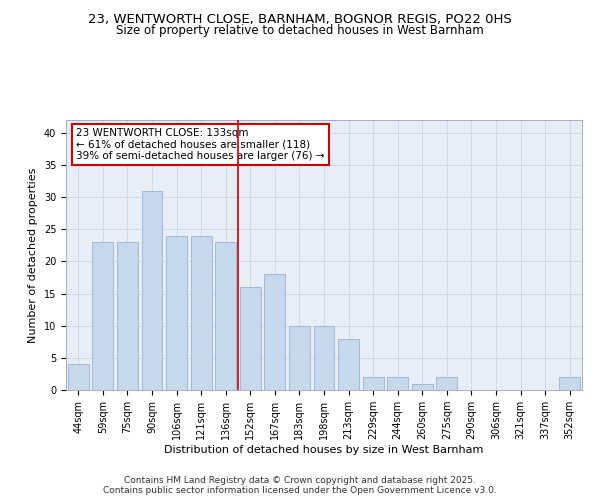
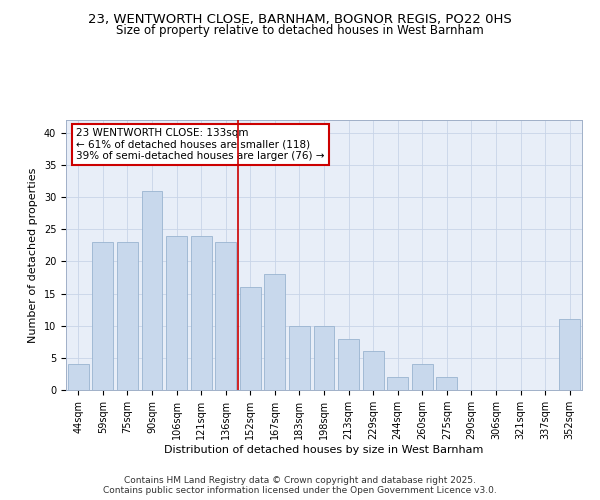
229sqm: 2 -> 6
260sqm: 1 -> 4
352sqm: 2 -> 11
